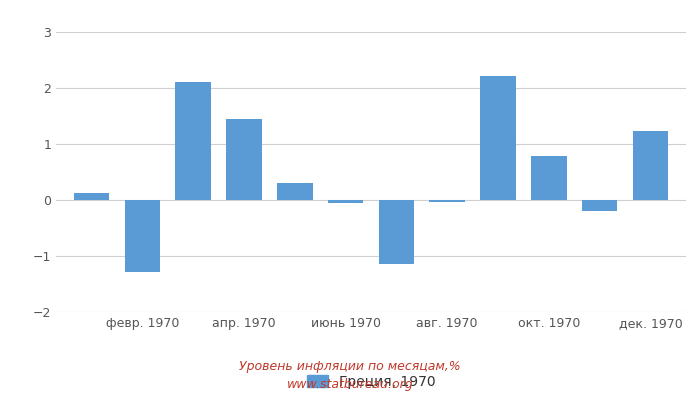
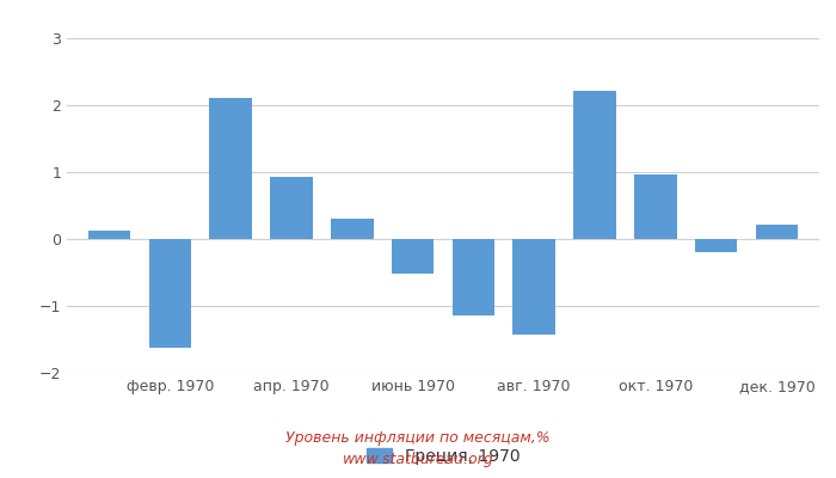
февр. 1970: -1.28 -> -1.62
апр. 1970: 1.45 -> 0.92
июнь 1970: -0.05 -> -0.52
авг. 1970: -0.03 -> -1.42
окт. 1970: 0.78 -> 0.96
дек. 1970: 1.23 -> 0.22
